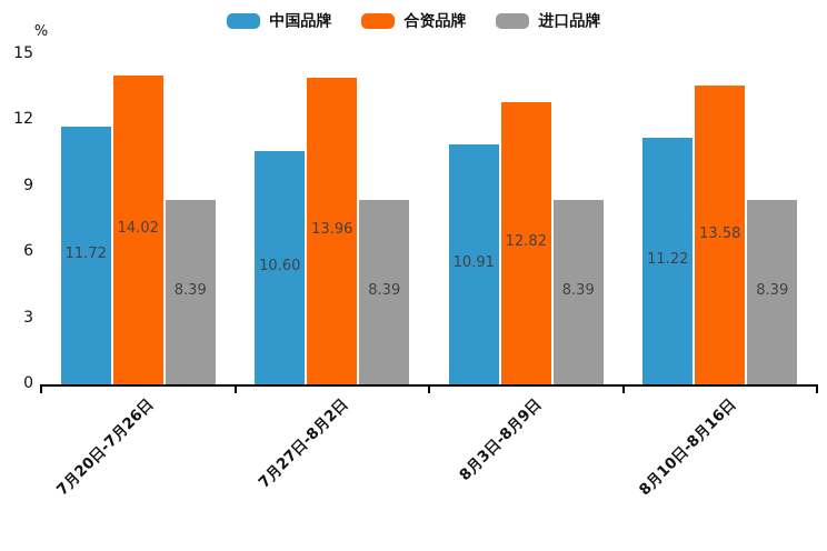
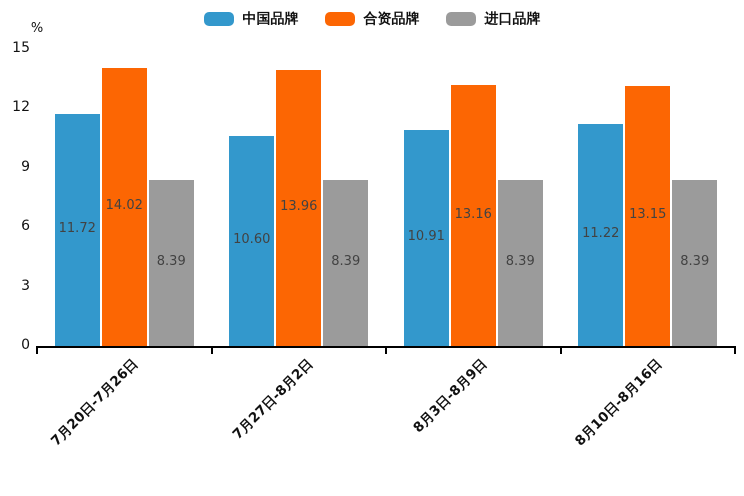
合资品牌/8月3日-8月9日: 12.82 -> 13.16
合资品牌/8月10日-8月16日: 13.58 -> 13.15
